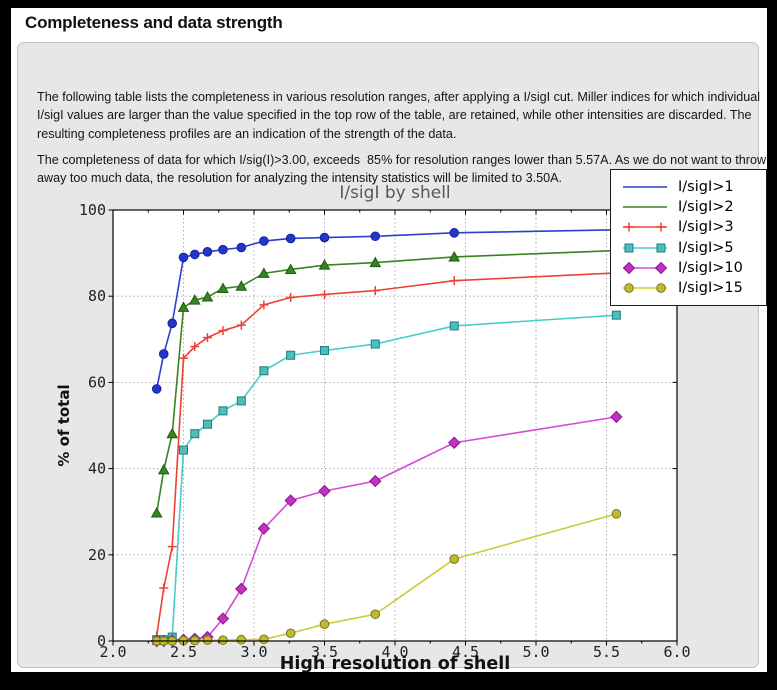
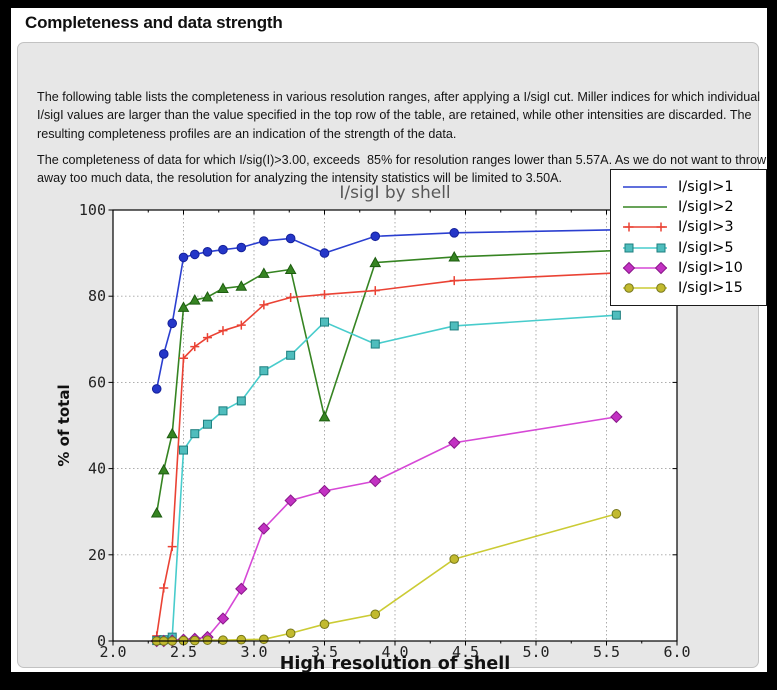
I/sigI>1/3.5: 94 -> 90
I/sigI>2/3.5: 87 -> 52
I/sigI>5/3.5: 67 -> 74
